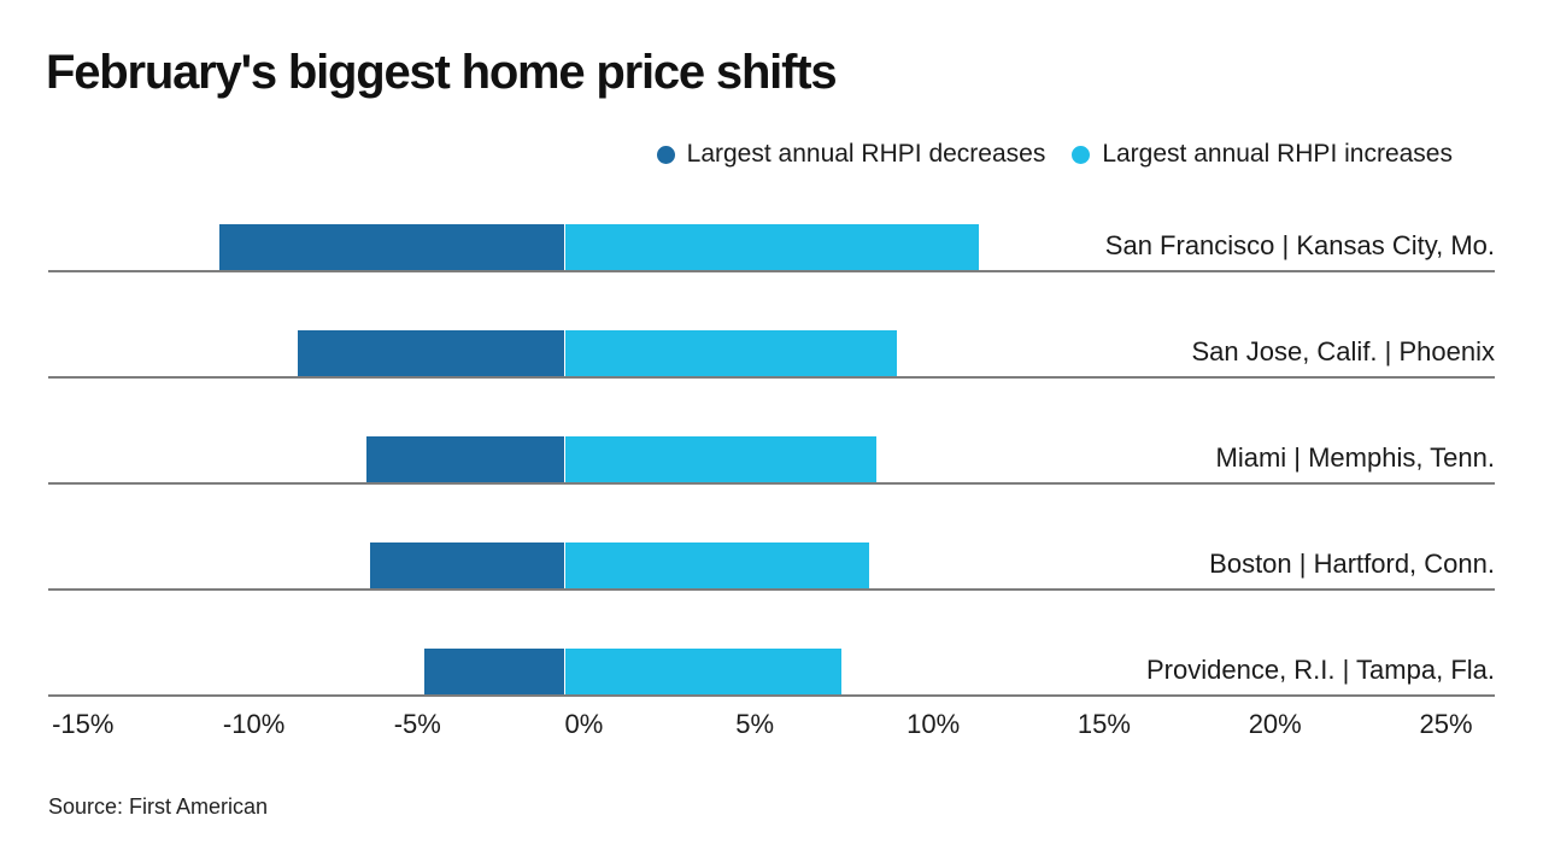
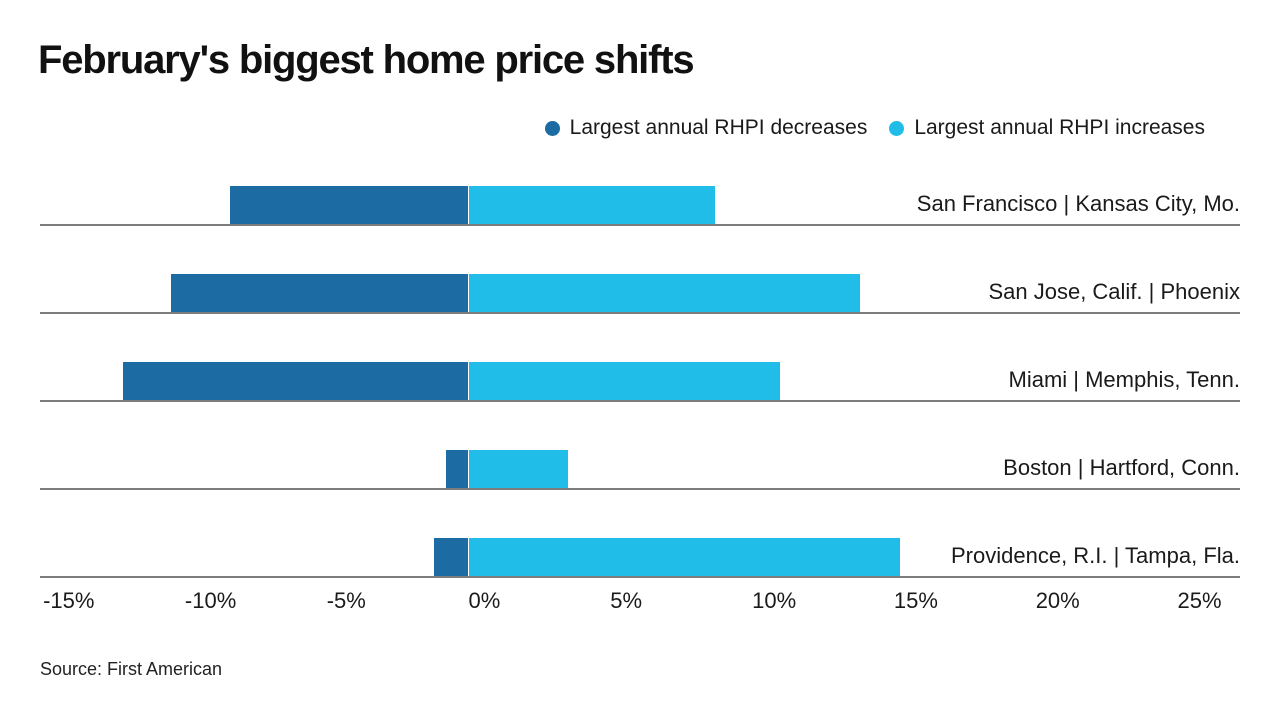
Largest annual RHPI decreases/San Francisco | Kansas City, Mo.: -10.1% -> -8.4%
Largest annual RHPI increases/San Francisco | Kansas City, Mo.: 12.1% -> 8.7%
Largest annual RHPI decreases/San Jose, Calif. | Phoenix: -7.8% -> -10.5%
Largest annual RHPI increases/San Jose, Calif. | Phoenix: 9.7% -> 13.8%
Largest annual RHPI decreases/Miami | Memphis, Tenn.: -5.8% -> -12.2%
Largest annual RHPI increases/Miami | Memphis, Tenn.: 9.1% -> 11.0%
Largest annual RHPI decreases/Boston | Hartford, Conn.: -5.7% -> -0.8%
Largest annual RHPI increases/Boston | Hartford, Conn.: 8.9% -> 3.5%
Largest annual RHPI decreases/Providence, R.I. | Tampa, Fla.: -4.1% -> -1.2%
Largest annual RHPI increases/Providence, R.I. | Tampa, Fla.: 8.1% -> 15.2%
